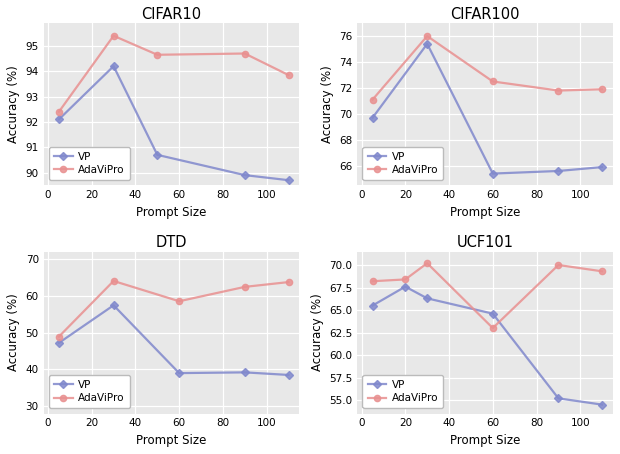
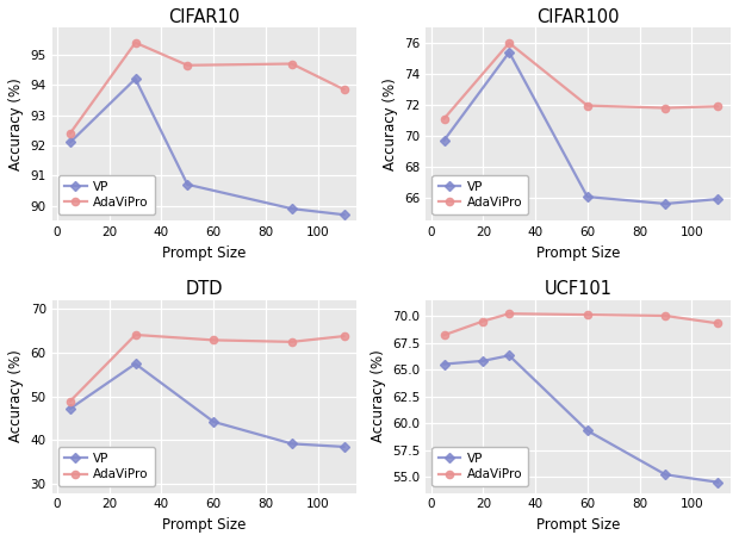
CIFAR100/VP/60: 65.4 -> 66.0
CIFAR100/AdaViPro/60: 72.5 -> 72.0
DTD/VP/60: 39.0 -> 44.2
DTD/AdaViPro/60: 58.5 -> 62.8
UCF101/VP/20: 67.6 -> 65.8
UCF101/AdaViPro/20: 68.4 -> 69.5
UCF101/VP/60: 64.6 -> 59.3
UCF101/AdaViPro/60: 63.0 -> 70.1
